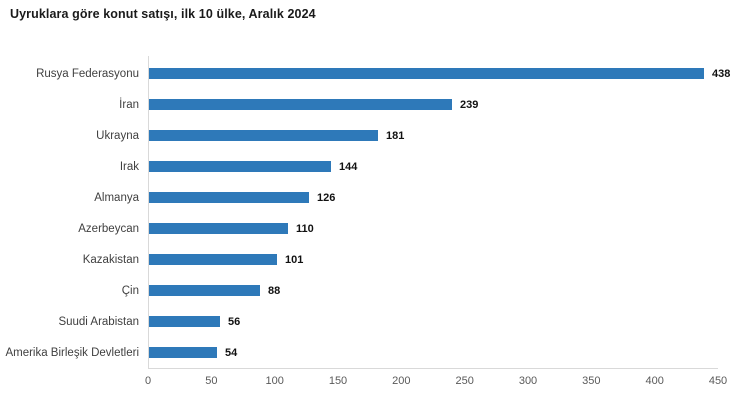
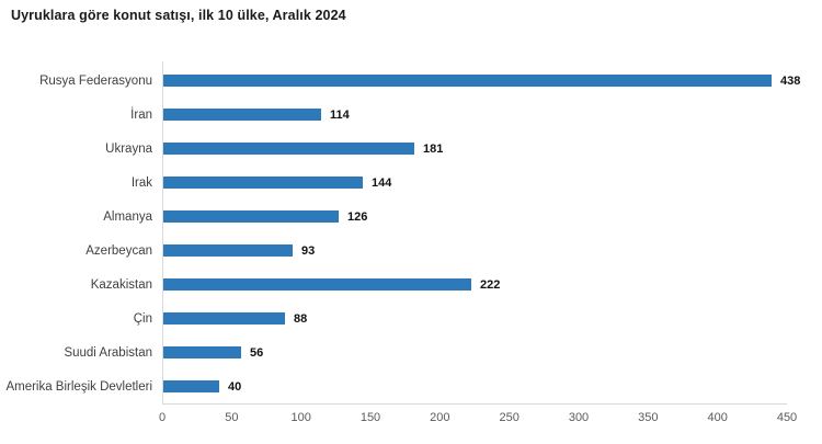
İran: 239 -> 114
Azerbeycan: 110 -> 93
Kazakistan: 101 -> 222
Amerika Birleşik Devletleri: 54 -> 40
